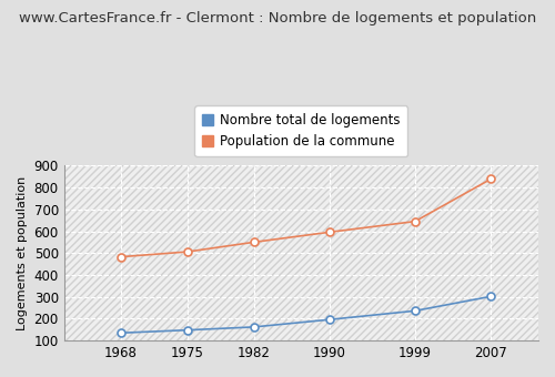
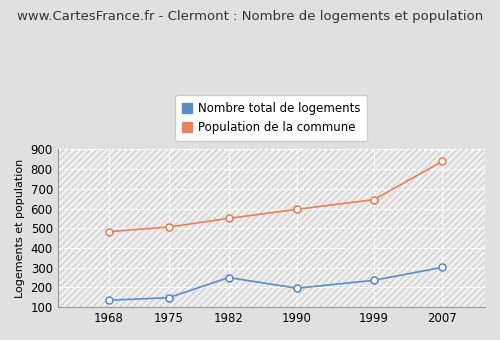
Nombre total de logements/1982: 160 -> 250
